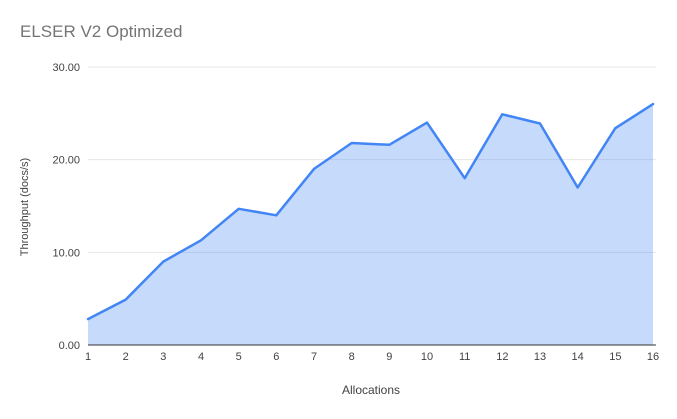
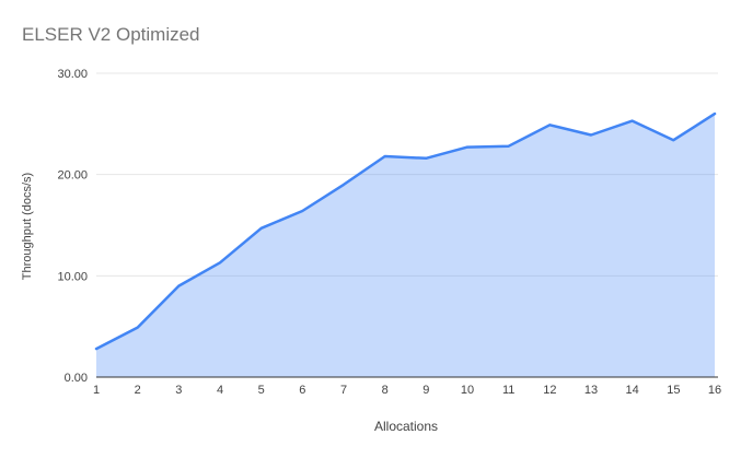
6: 14 -> 16
10: 24 -> 23
11: 18 -> 23
14: 17 -> 25
